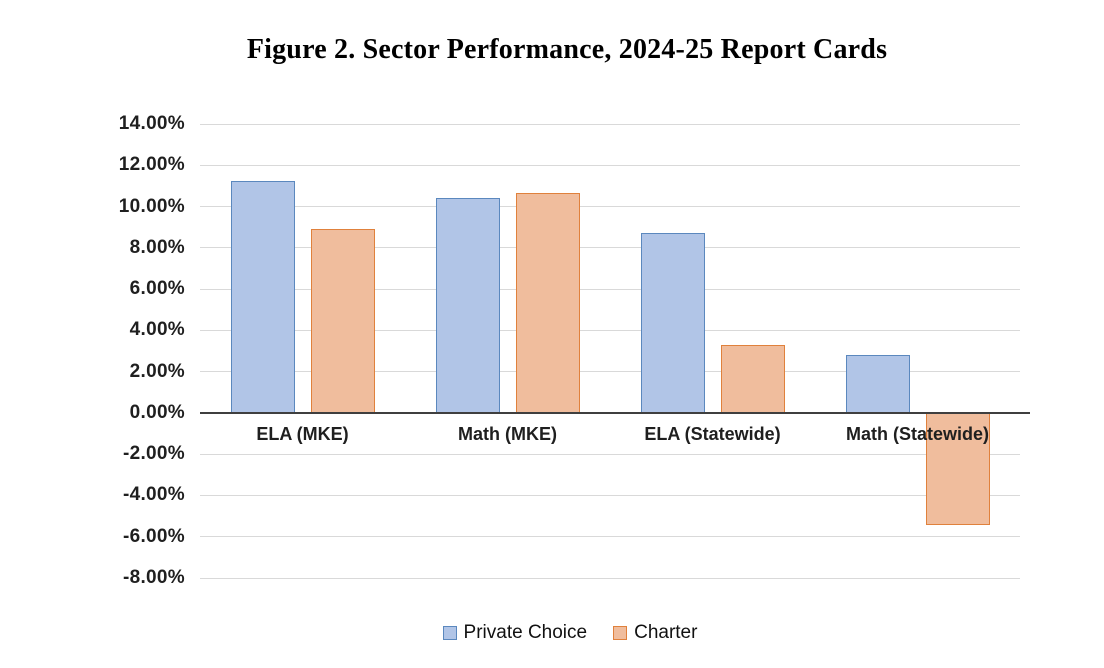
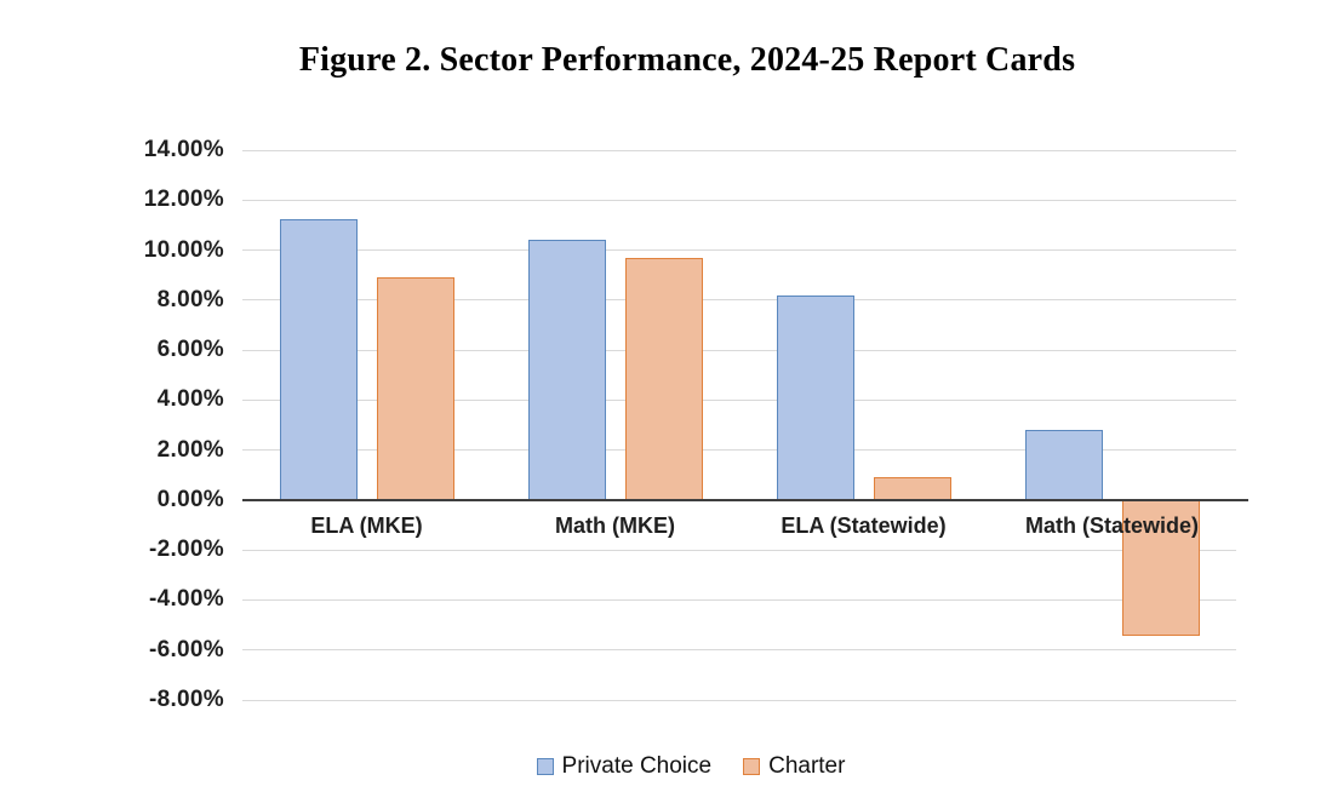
Charter/Math (MKE): 10.7% -> 9.7%
Private Choice/ELA (Statewide): 8.7% -> 8.2%
Charter/ELA (Statewide): 3.3% -> 0.9%
